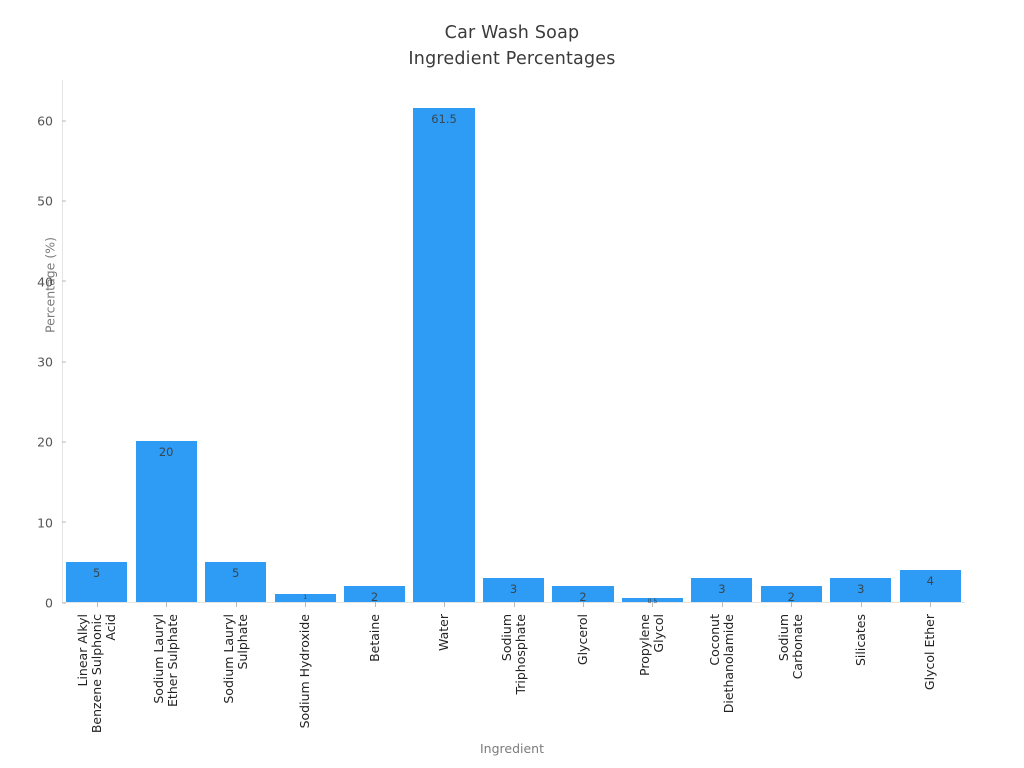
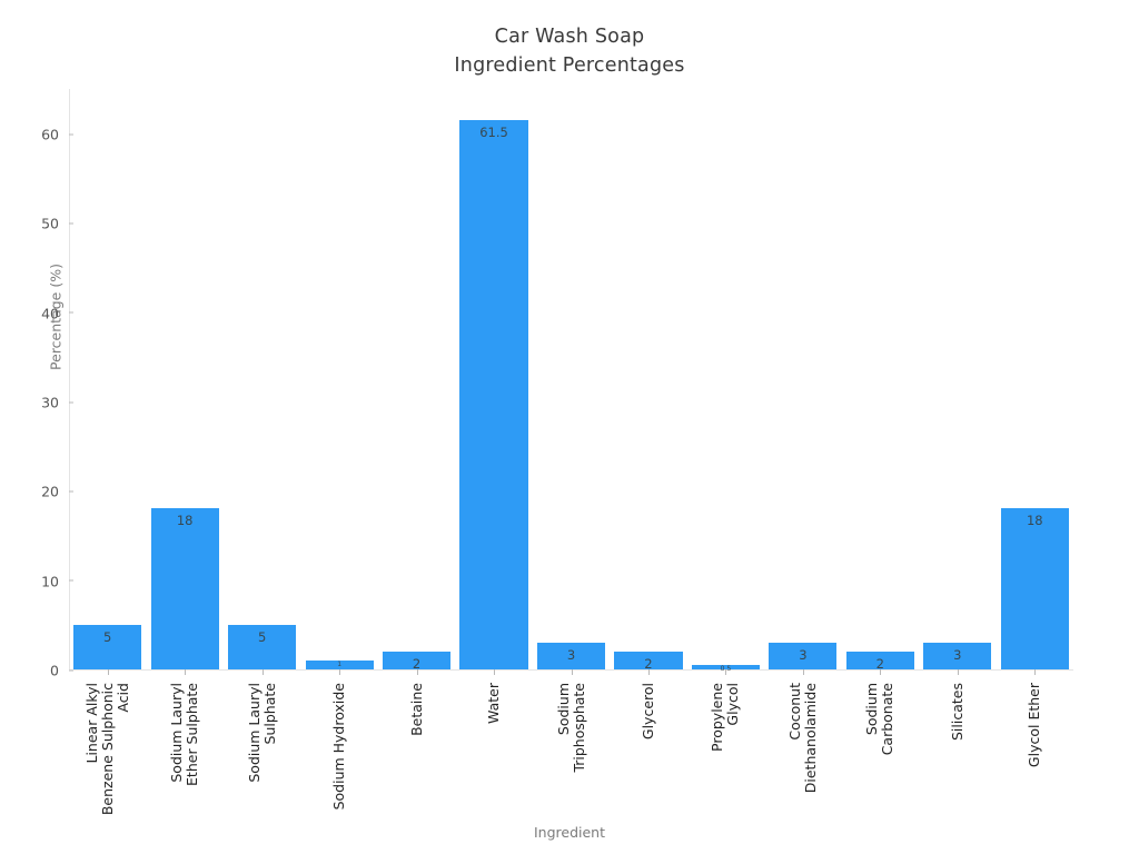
Sodium Lauryl Ether Sulphate: 20 -> 18
Glycol Ether: 4 -> 18
